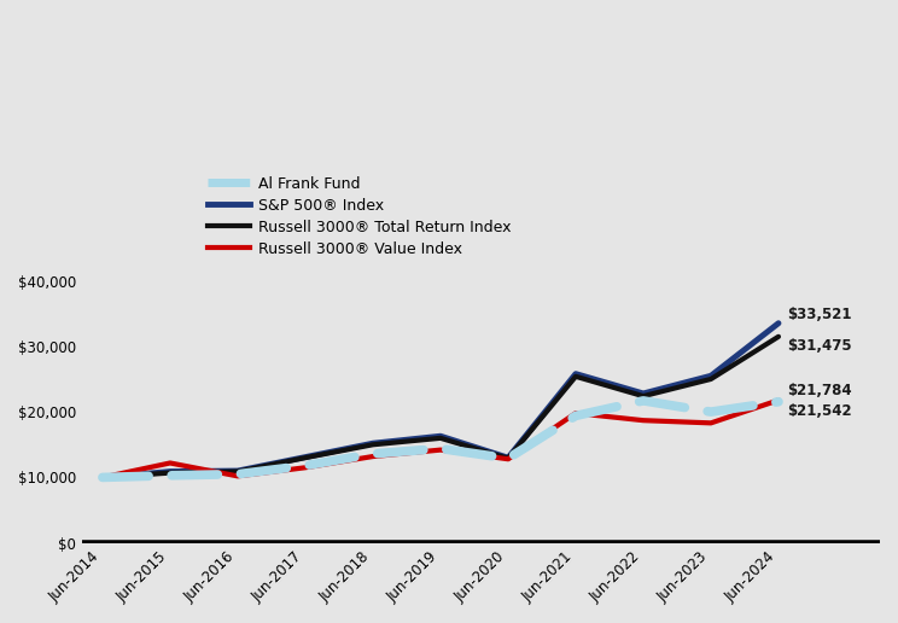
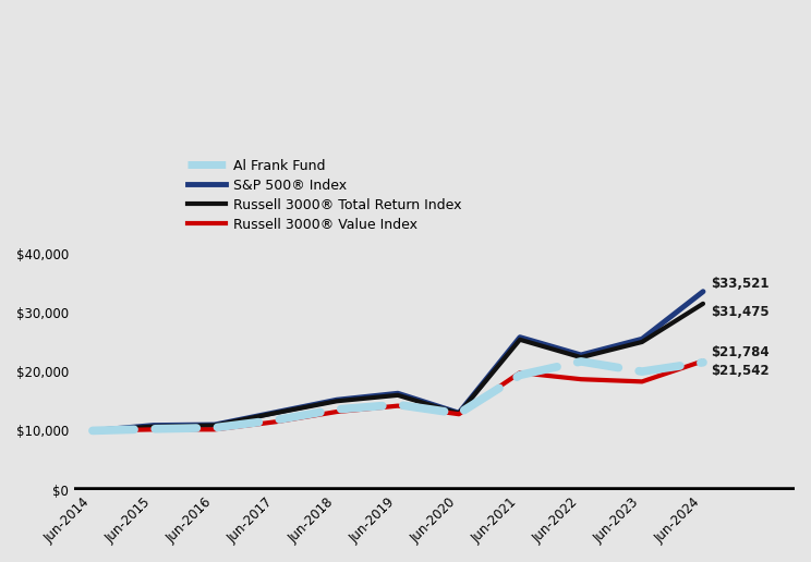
Russell 3000® Value Index/Jun-2015: $12,200 -> $10,200
